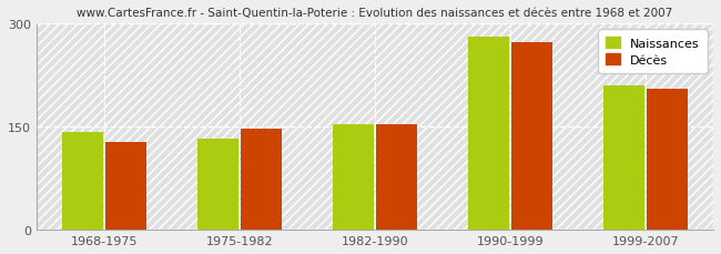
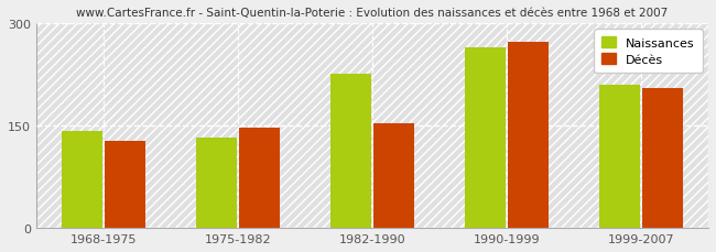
Naissances/1982-1990: 153 -> 226
Naissances/1990-1999: 280 -> 264
